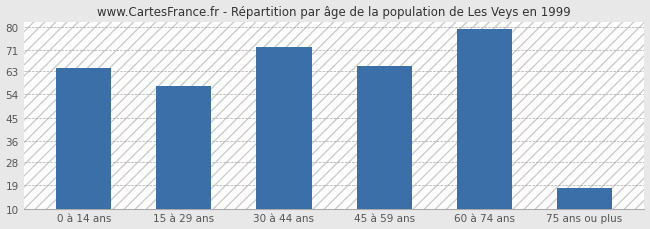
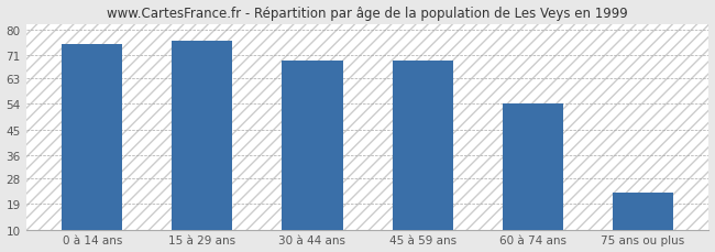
0 à 14 ans: 64 -> 75
15 à 29 ans: 57 -> 76
30 à 44 ans: 72 -> 69
45 à 59 ans: 65 -> 69
60 à 74 ans: 79 -> 54
75 ans ou plus: 18 -> 23
